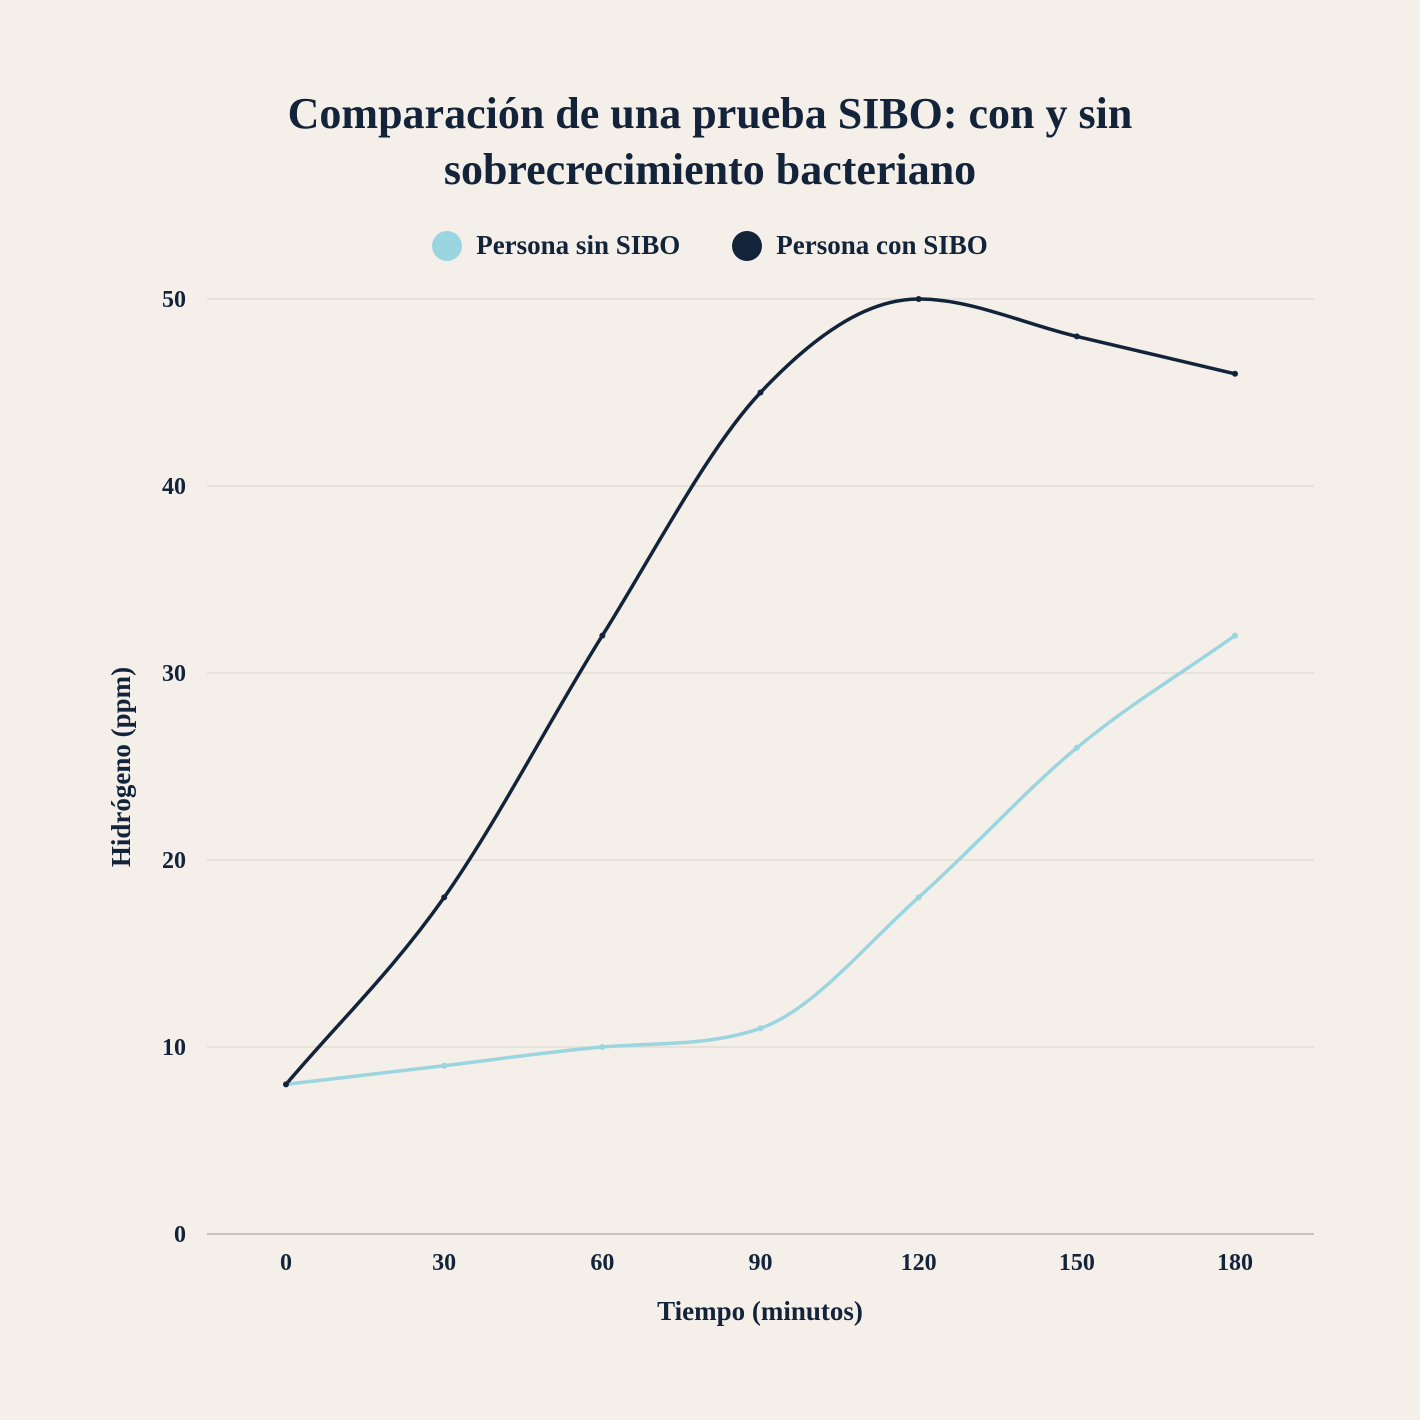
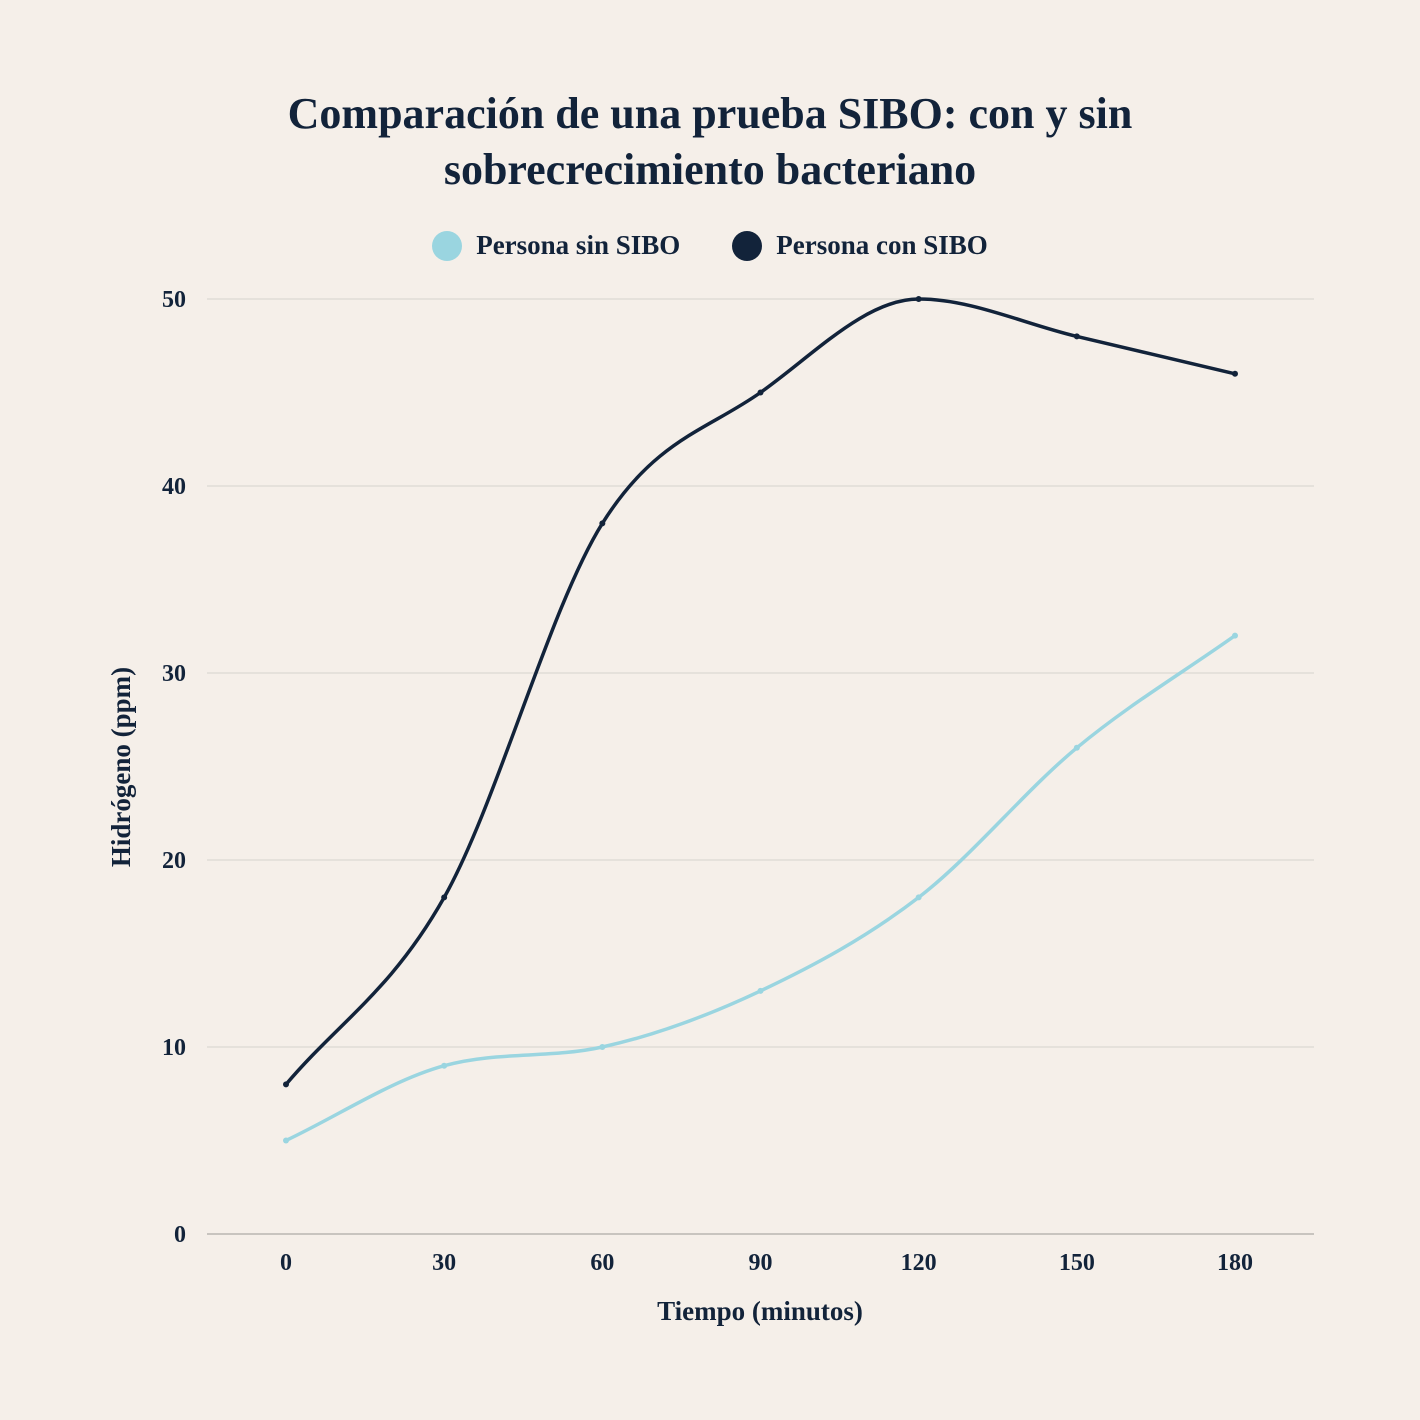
Persona sin SIBO/0: 8 -> 5
Persona con SIBO/60: 32 -> 38
Persona sin SIBO/90: 11 -> 13
